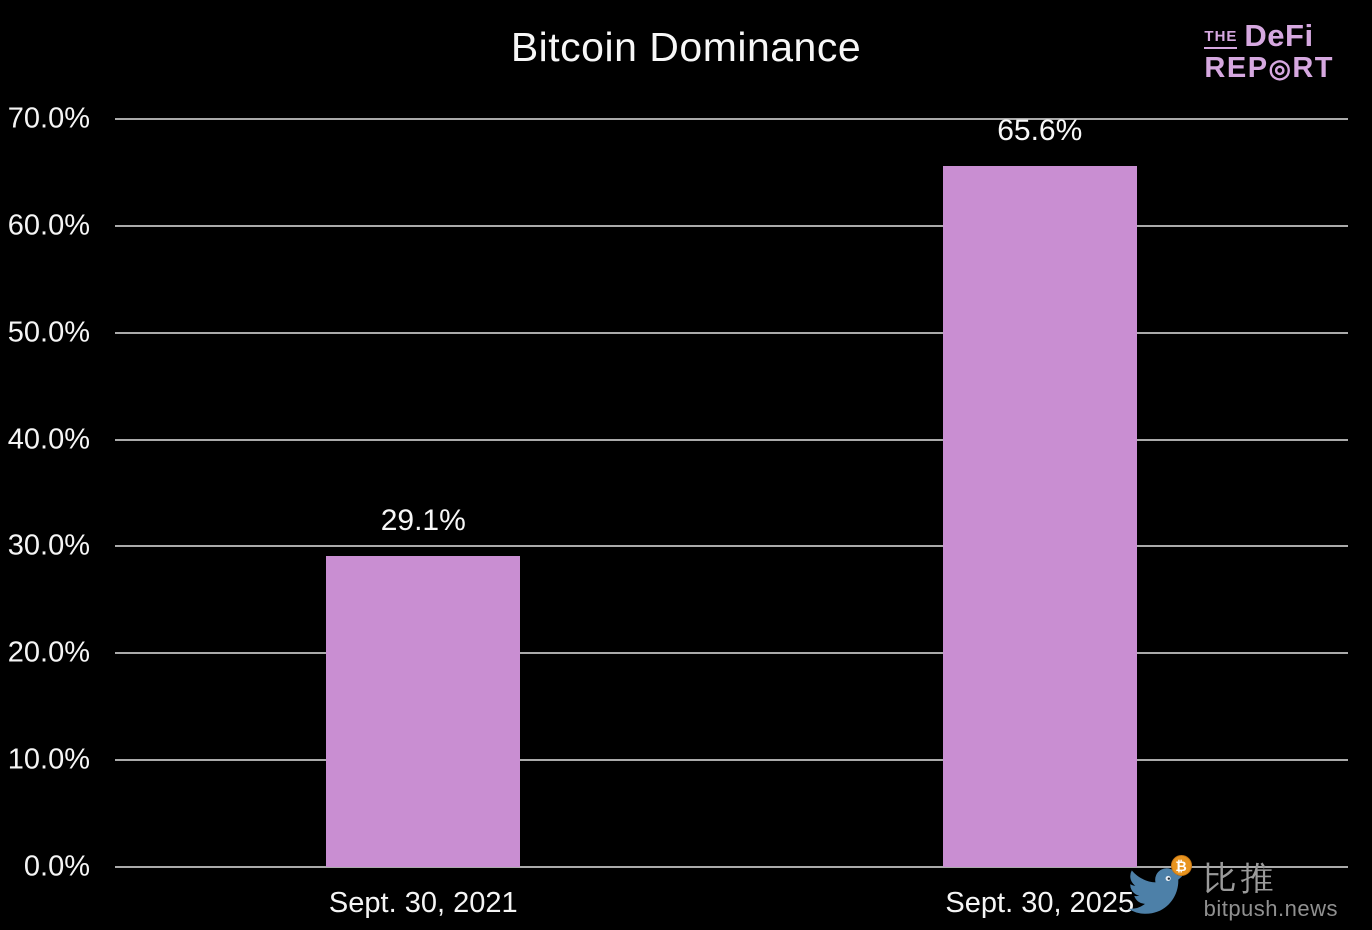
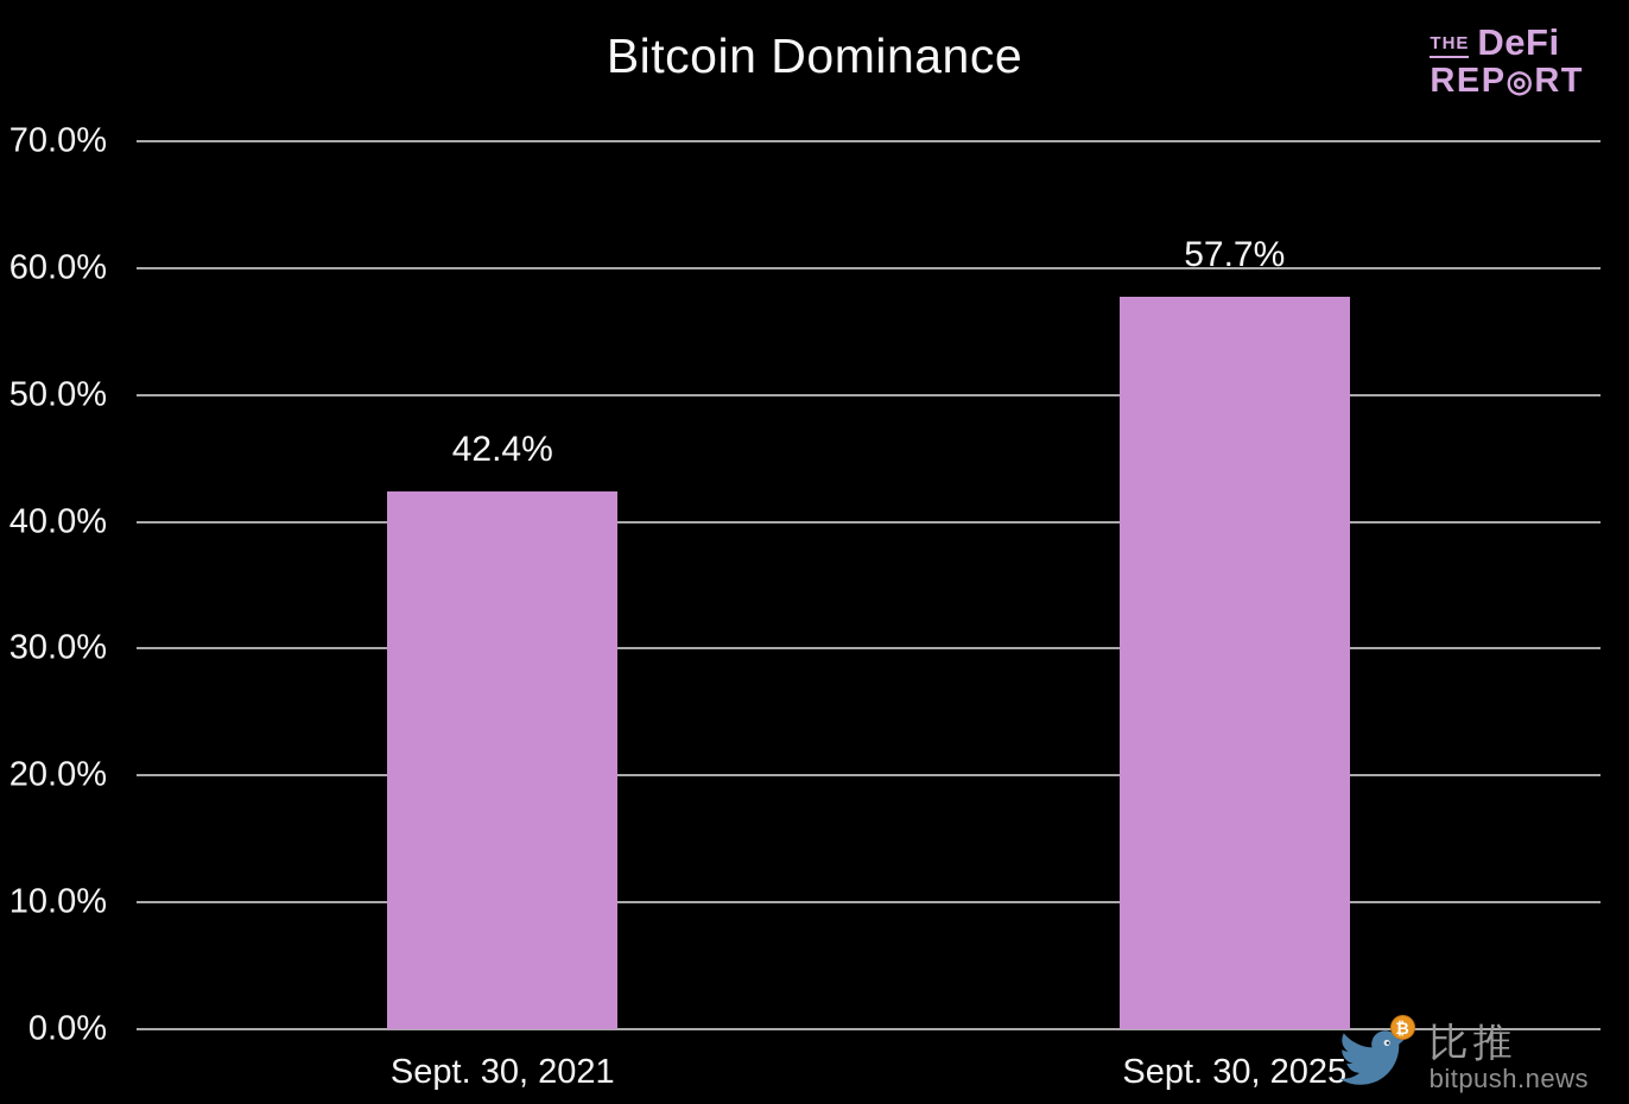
Sept. 30, 2021: 29.1% -> 42.4%
Sept. 30, 2025: 65.6% -> 57.7%
